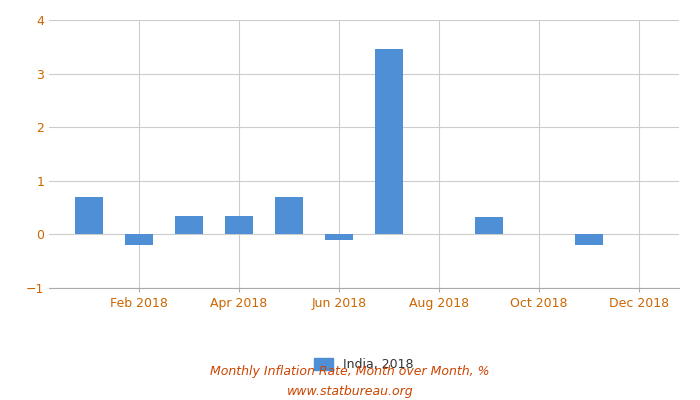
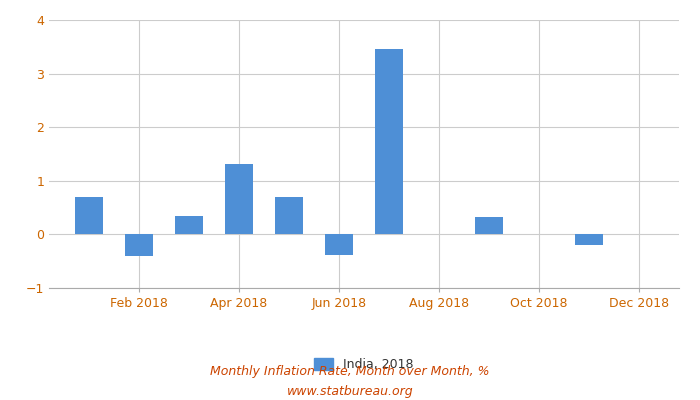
Feb 2018: -0.20 -> -0.40
Apr 2018: 0.35 -> 1.32
Jun 2018: -0.10 -> -0.38
